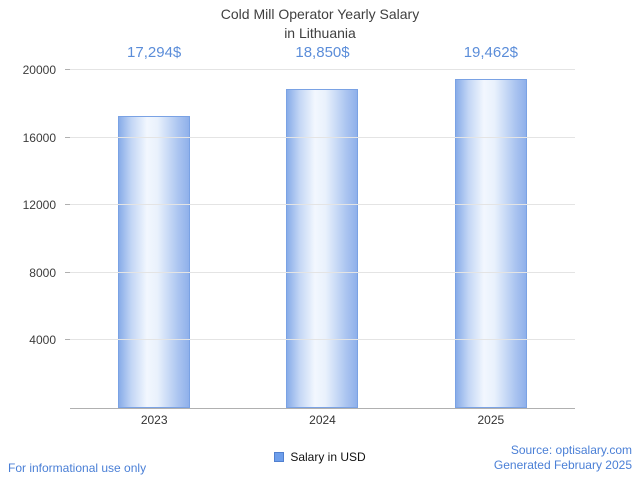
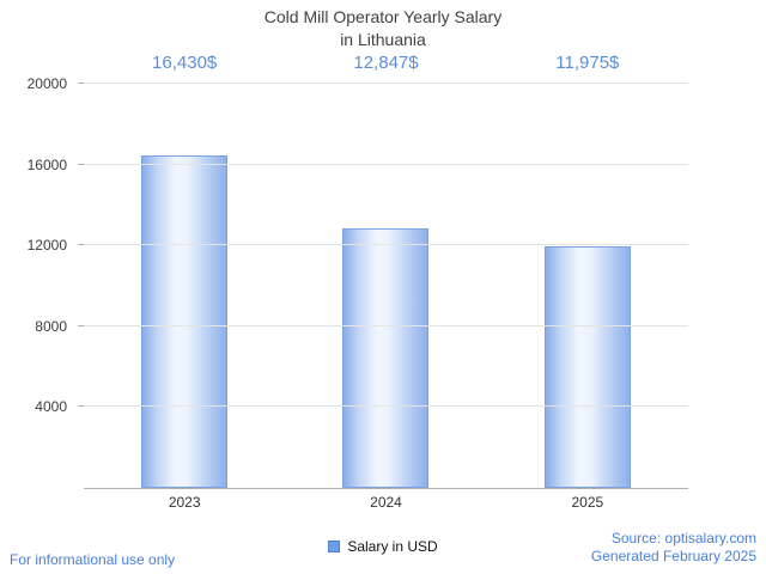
2023: 17,294 -> 16,430
2024: 18,850 -> 12,847
2025: 19,462 -> 11,975
